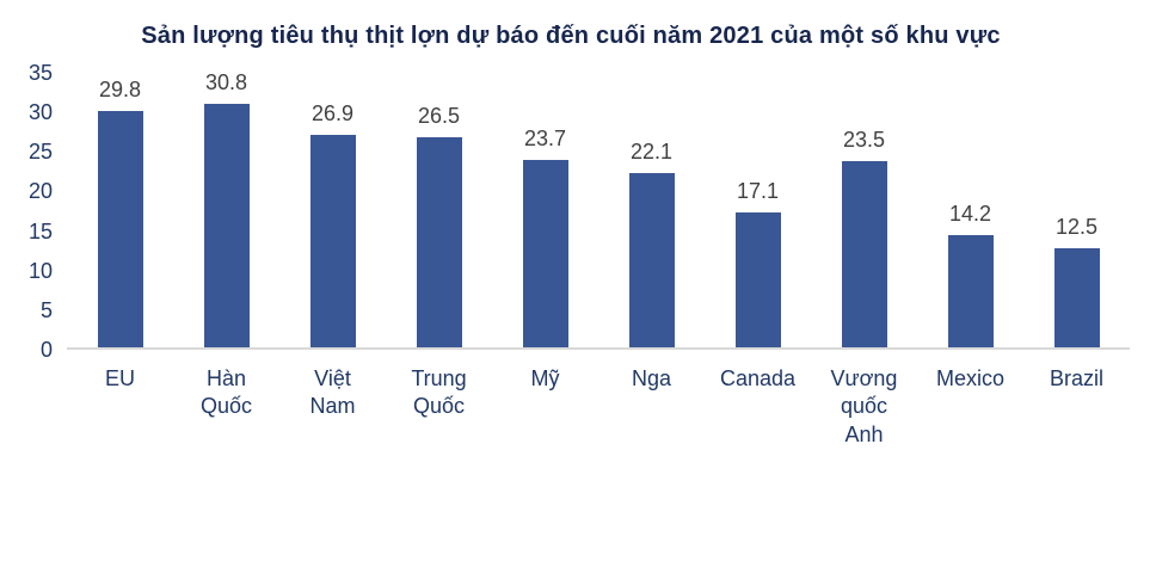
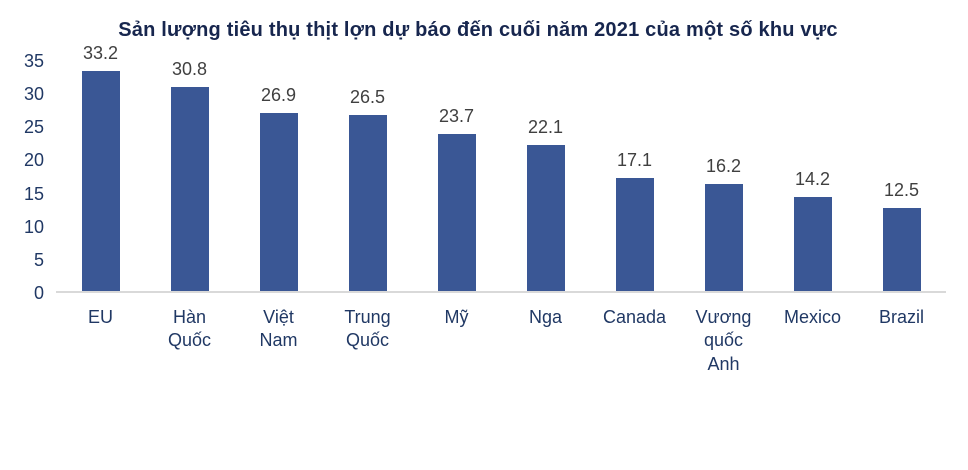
EU: 29.8 -> 33.2
Vương quốc Anh: 23.5 -> 16.2
